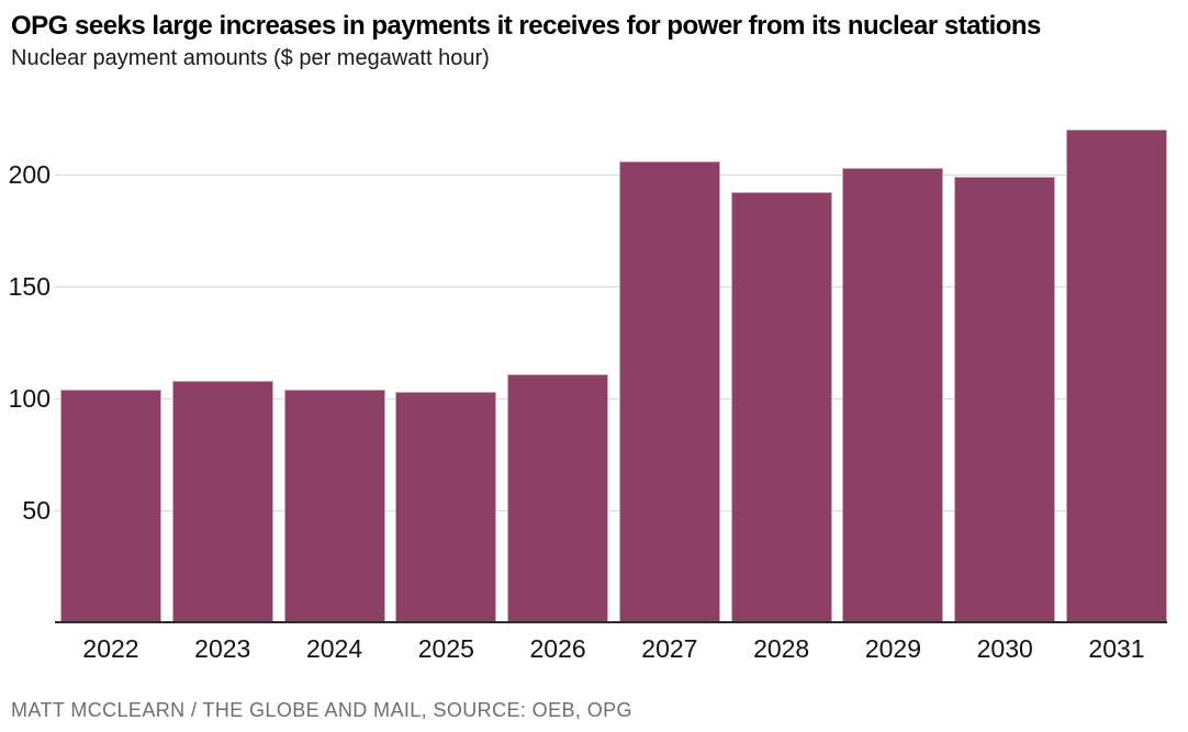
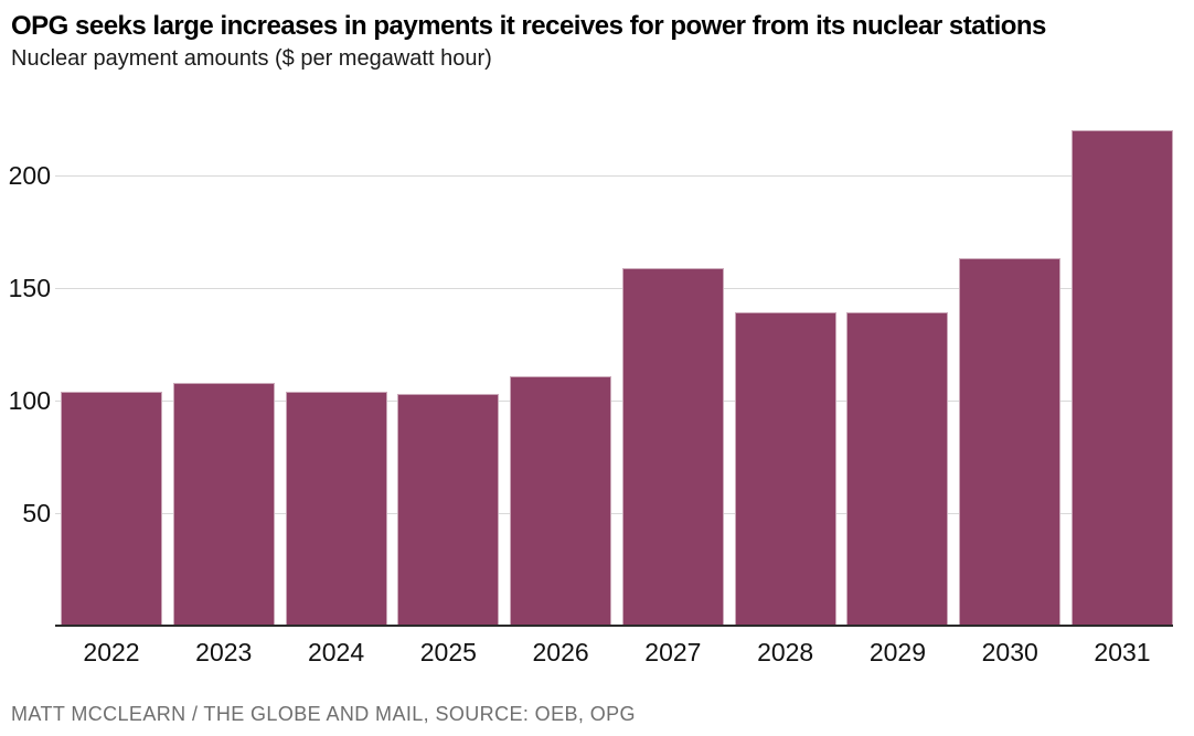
2027: 206 -> 159
2028: 192 -> 139
2029: 203 -> 139
2030: 199 -> 163
